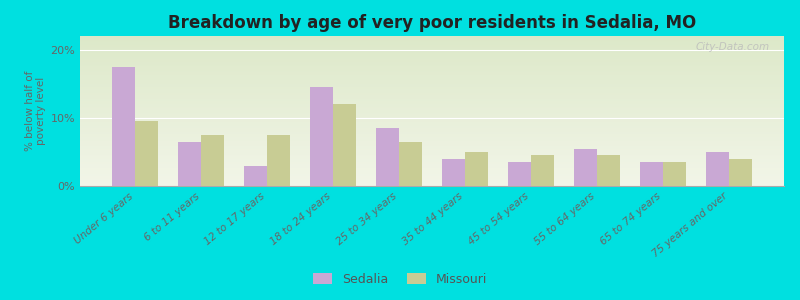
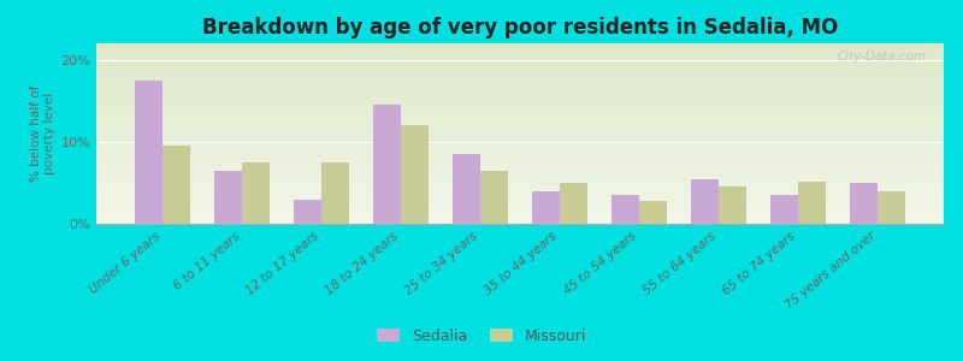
Missouri/45 to 54 years: 4.5% -> 2.8%
Missouri/65 to 74 years: 3.5% -> 5.2%
